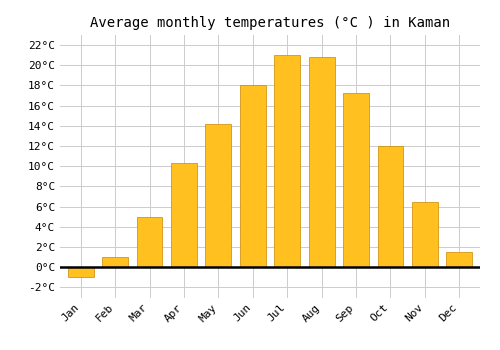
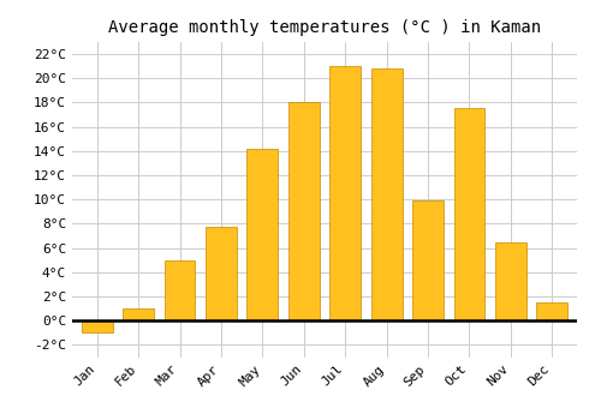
Apr: 10.3°C -> 7.7°C
Sep: 17.3°C -> 9.9°C
Oct: 12.0°C -> 17.6°C
